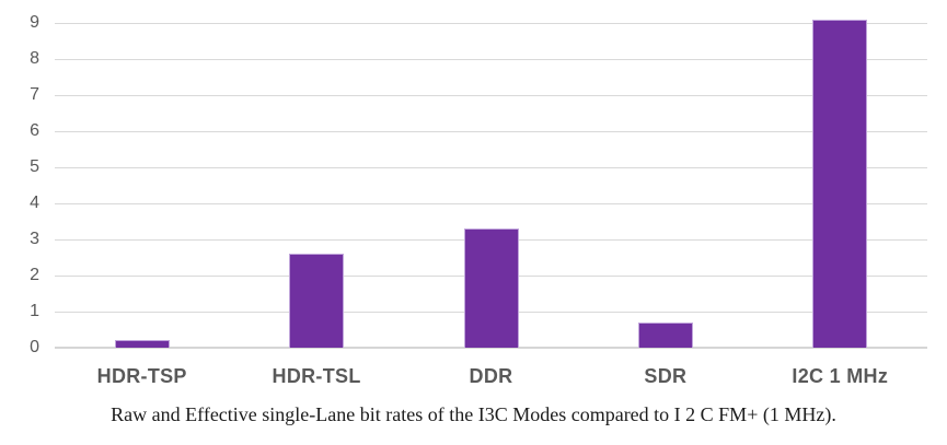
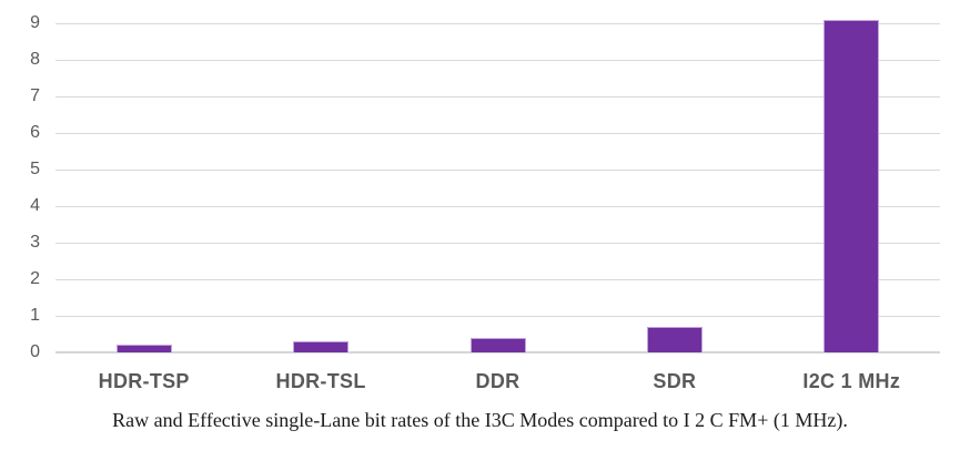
HDR-TSL: 2.6 -> 0.3
DDR: 3.3 -> 0.4
